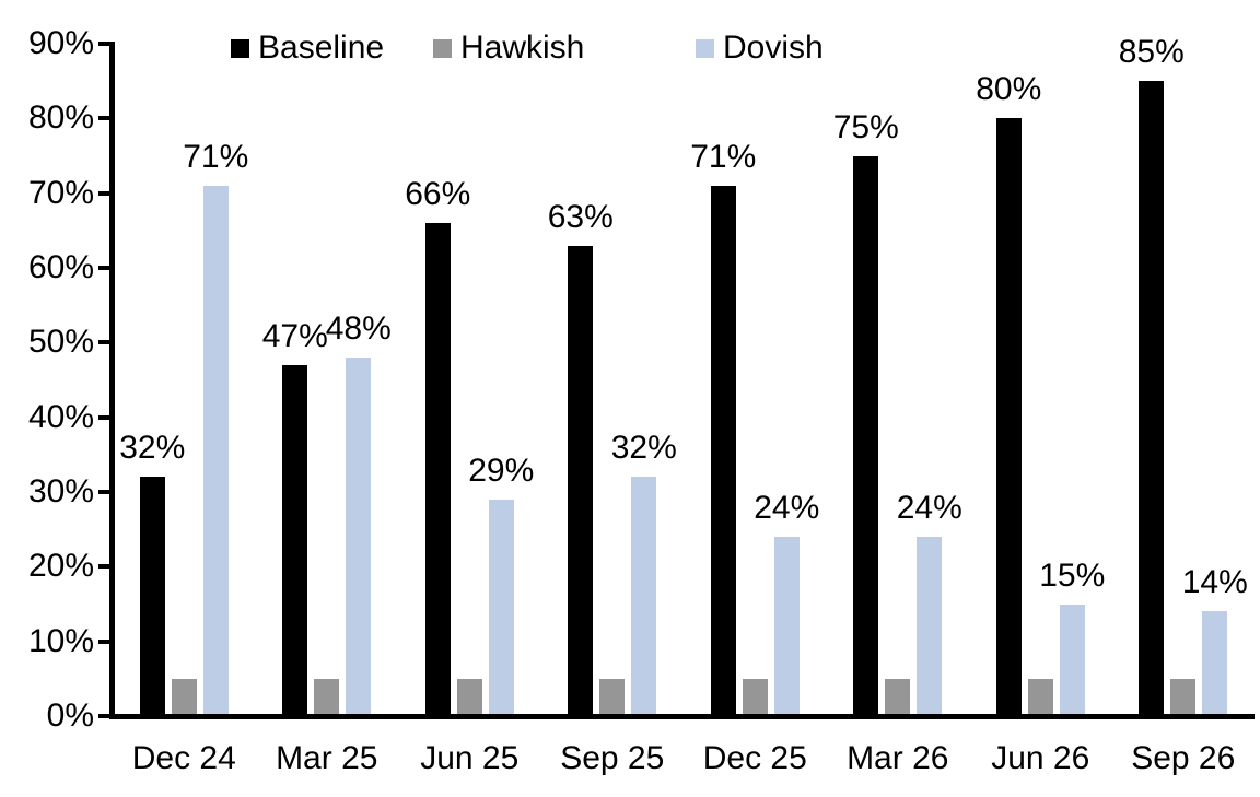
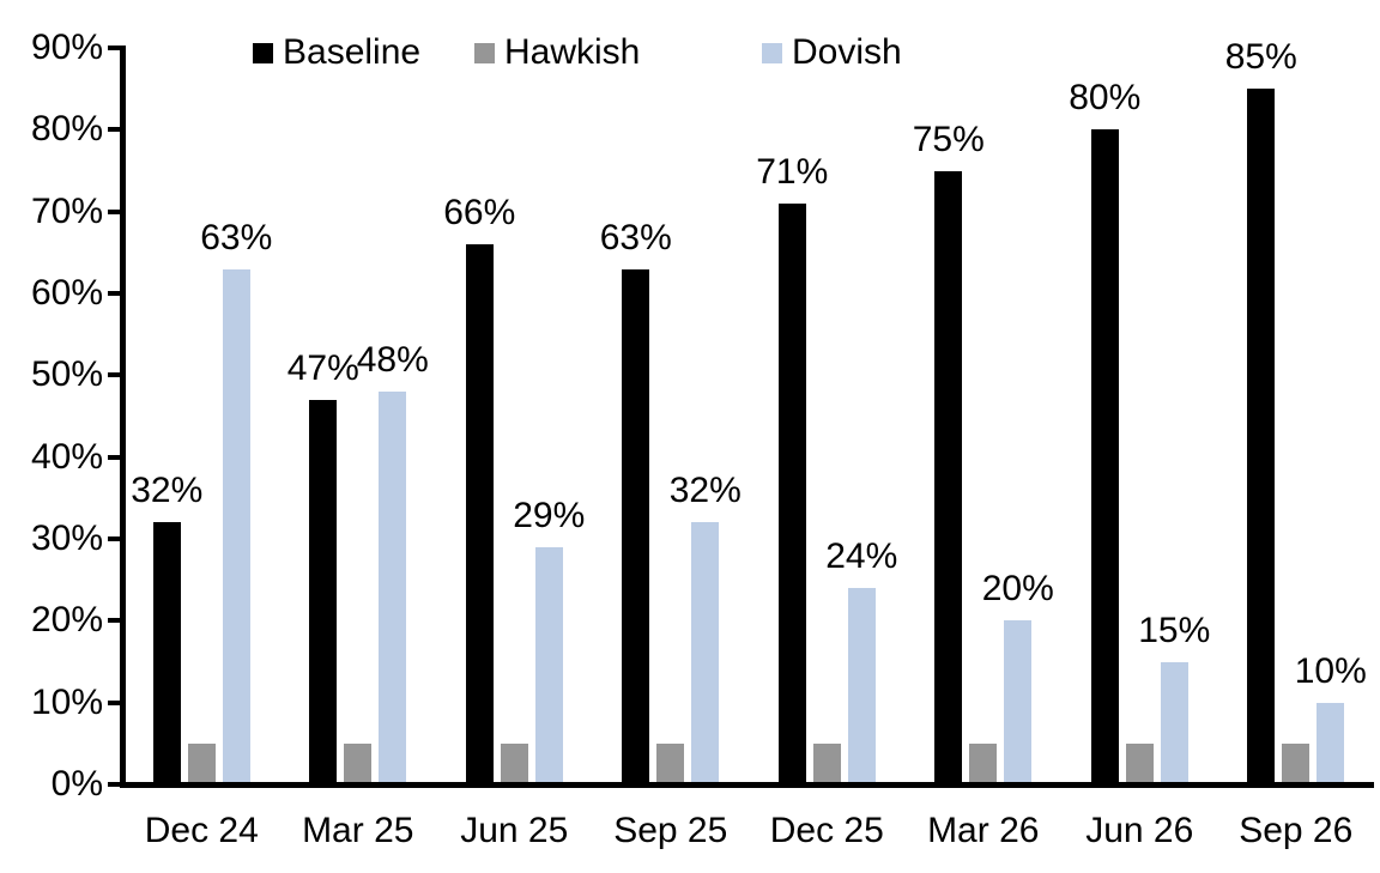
Dovish/Dec 24: 71% -> 63%
Dovish/Mar 26: 24% -> 20%
Dovish/Sep 26: 14% -> 10%
